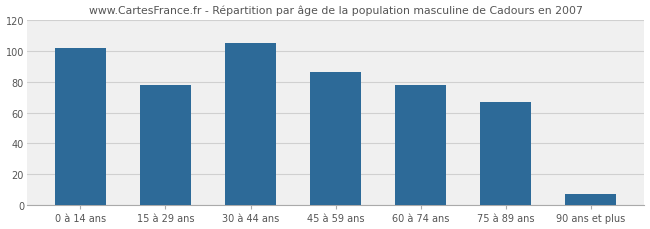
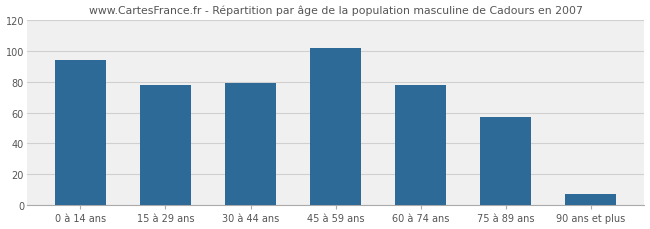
0 à 14 ans: 102 -> 94
30 à 44 ans: 105 -> 79
45 à 59 ans: 86 -> 102
75 à 89 ans: 67 -> 57
